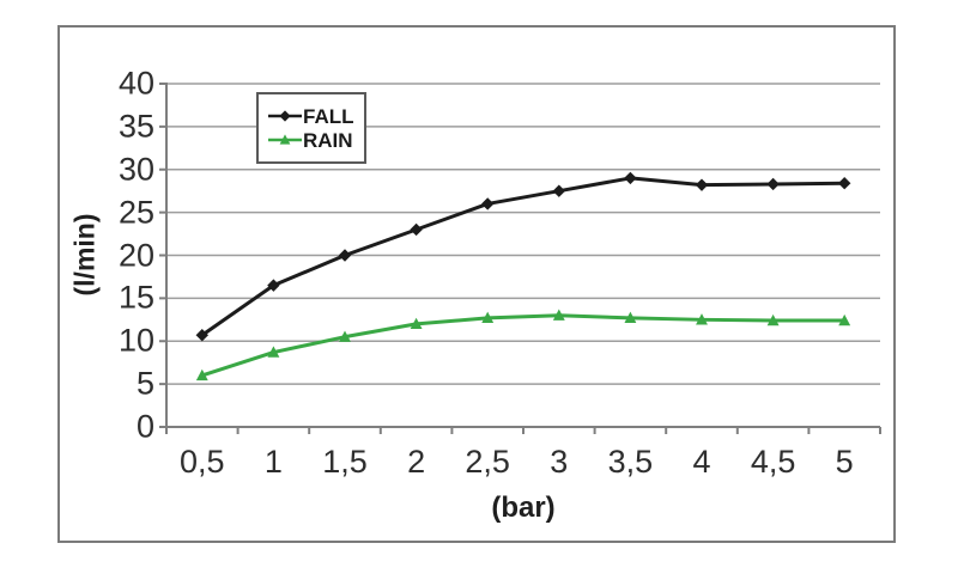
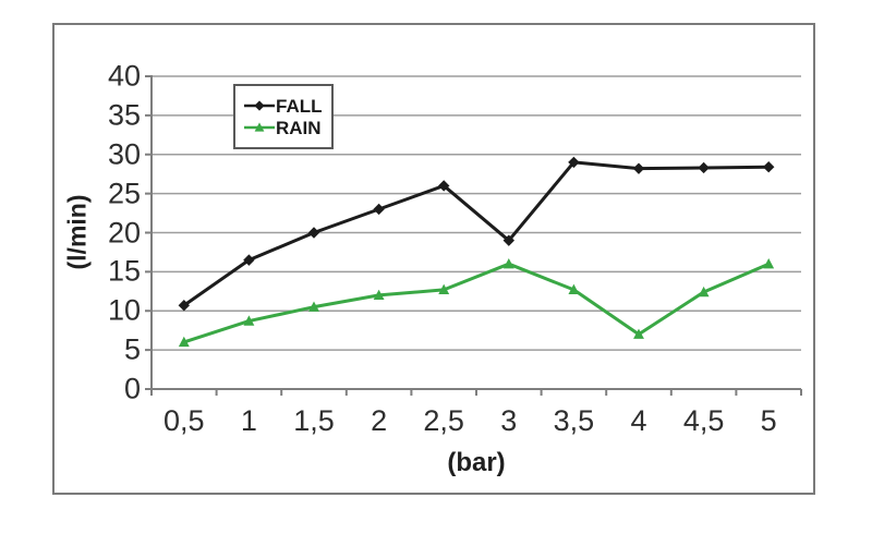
FALL/3: 28 -> 19
RAIN/3: 13 -> 16
RAIN/4: 12 -> 7
RAIN/5: 12 -> 16
